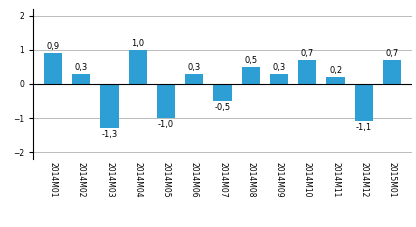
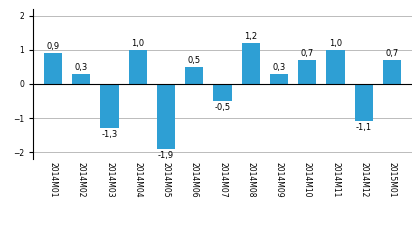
2014M05: -1,0 -> -1,9
2014M06: 0,3 -> 0,5
2014M08: 0,5 -> 1,2
2014M11: 0,2 -> 1,0
